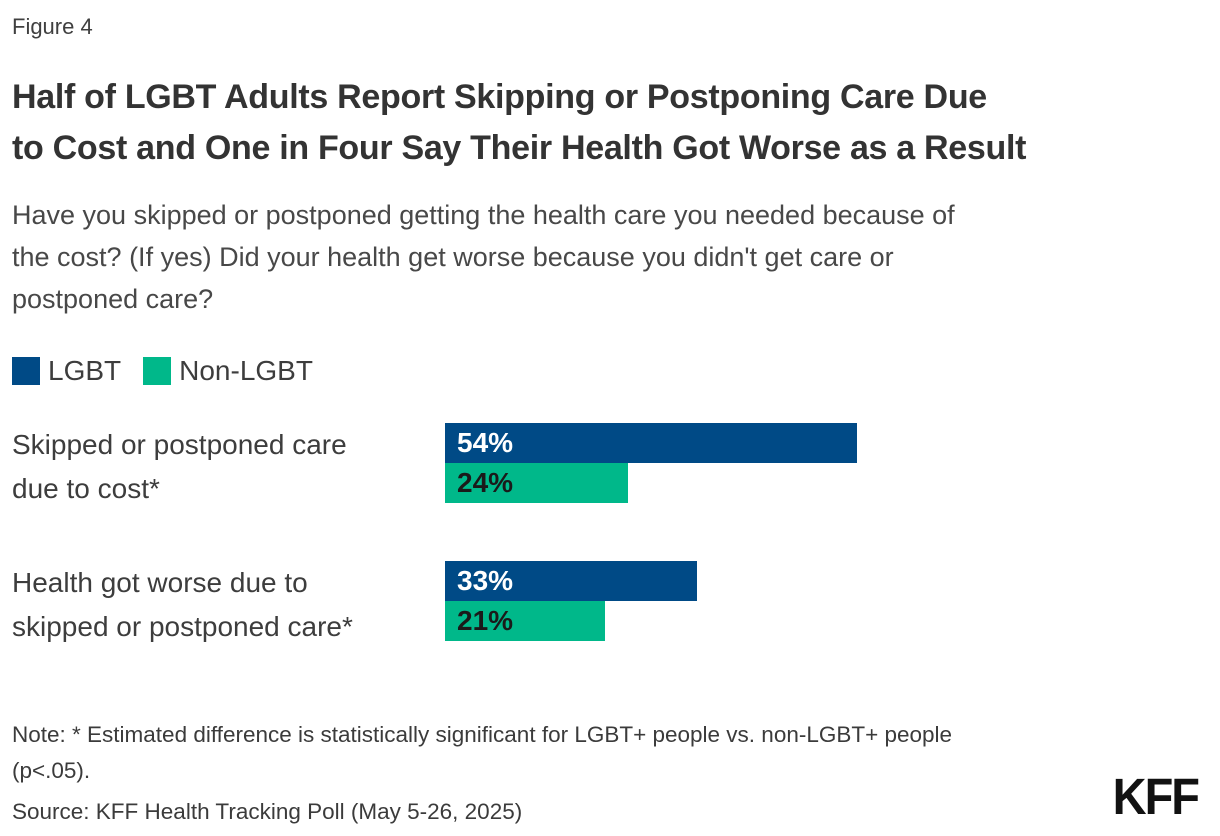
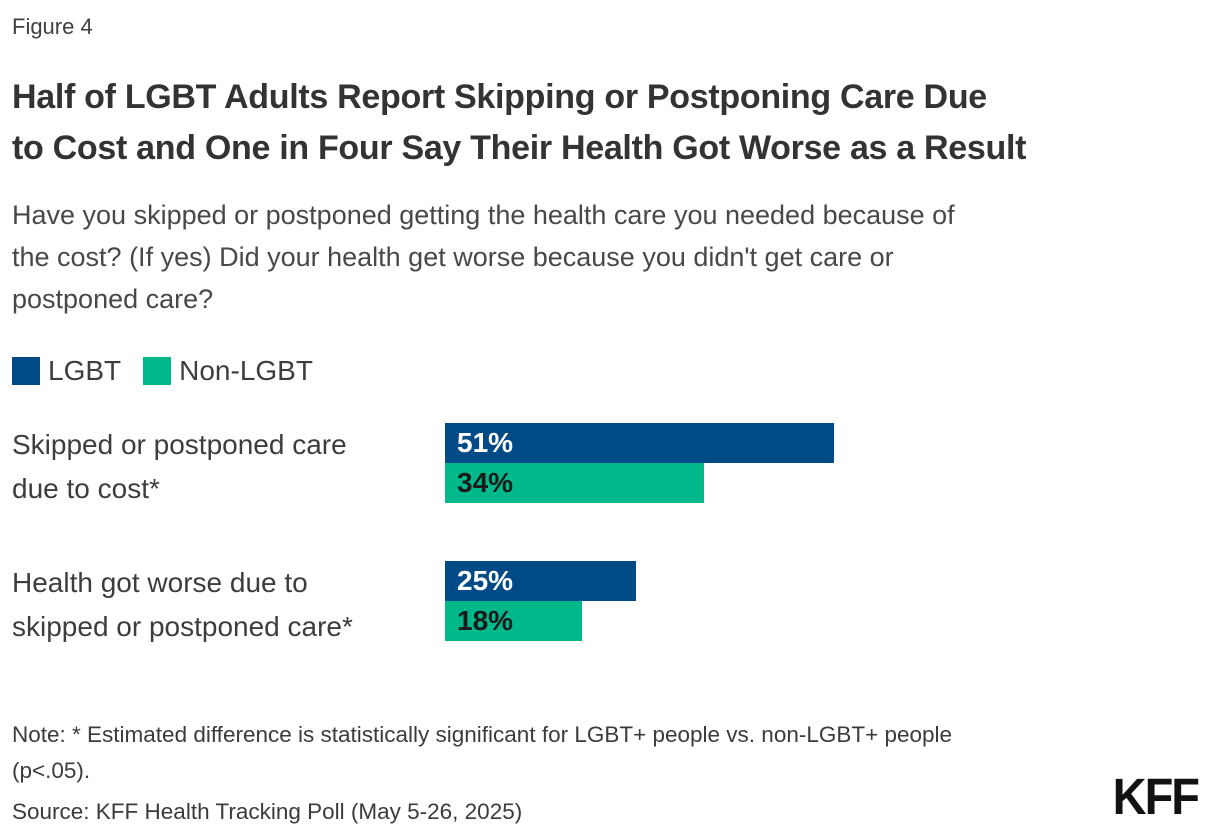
LGBT/Skipped or postponed care due to cost*: 54% -> 51%
Non-LGBT/Skipped or postponed care due to cost*: 24% -> 34%
LGBT/Health got worse due to skipped or postponed care*: 33% -> 25%
Non-LGBT/Health got worse due to skipped or postponed care*: 21% -> 18%
